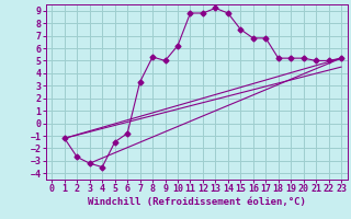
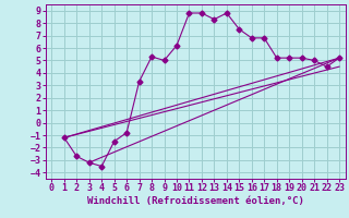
13: 9.2 -> 8.3
22: 5.0 -> 4.5
